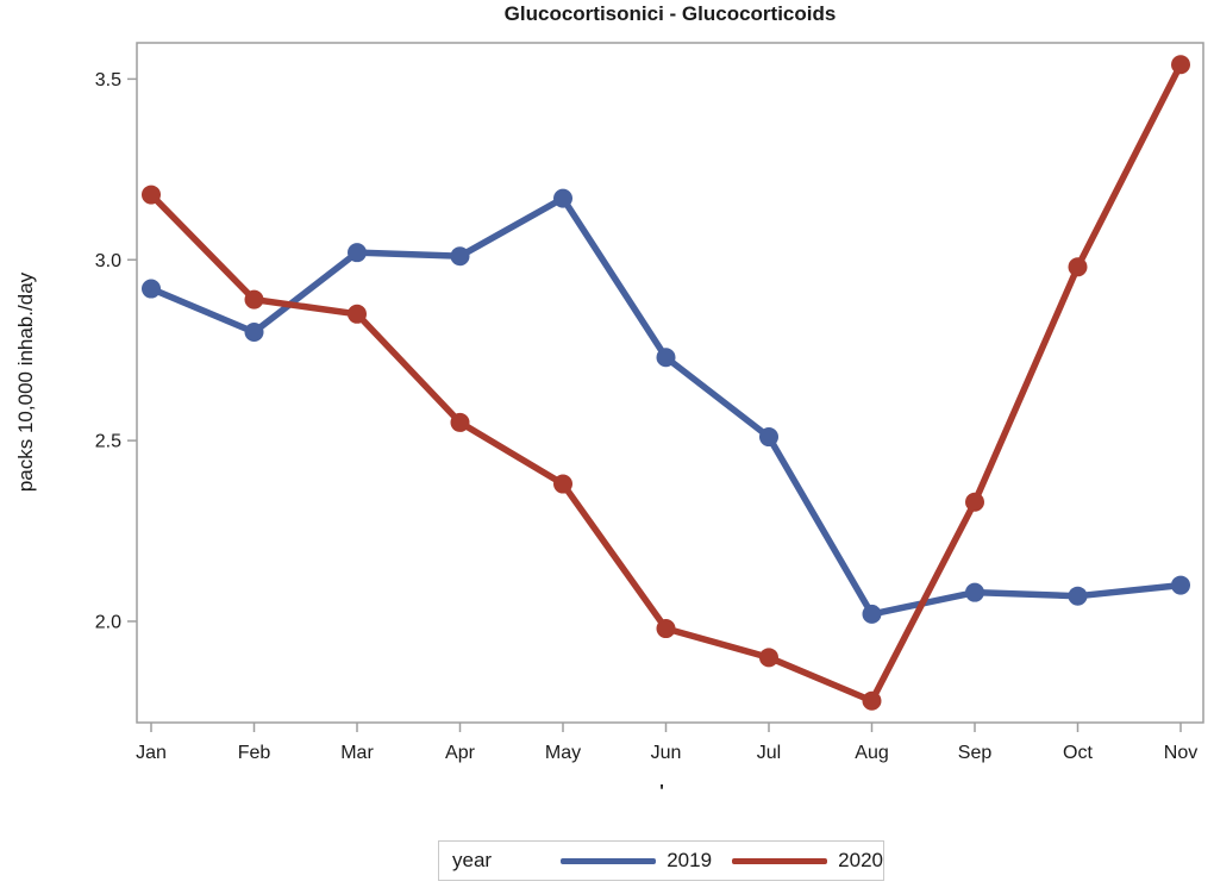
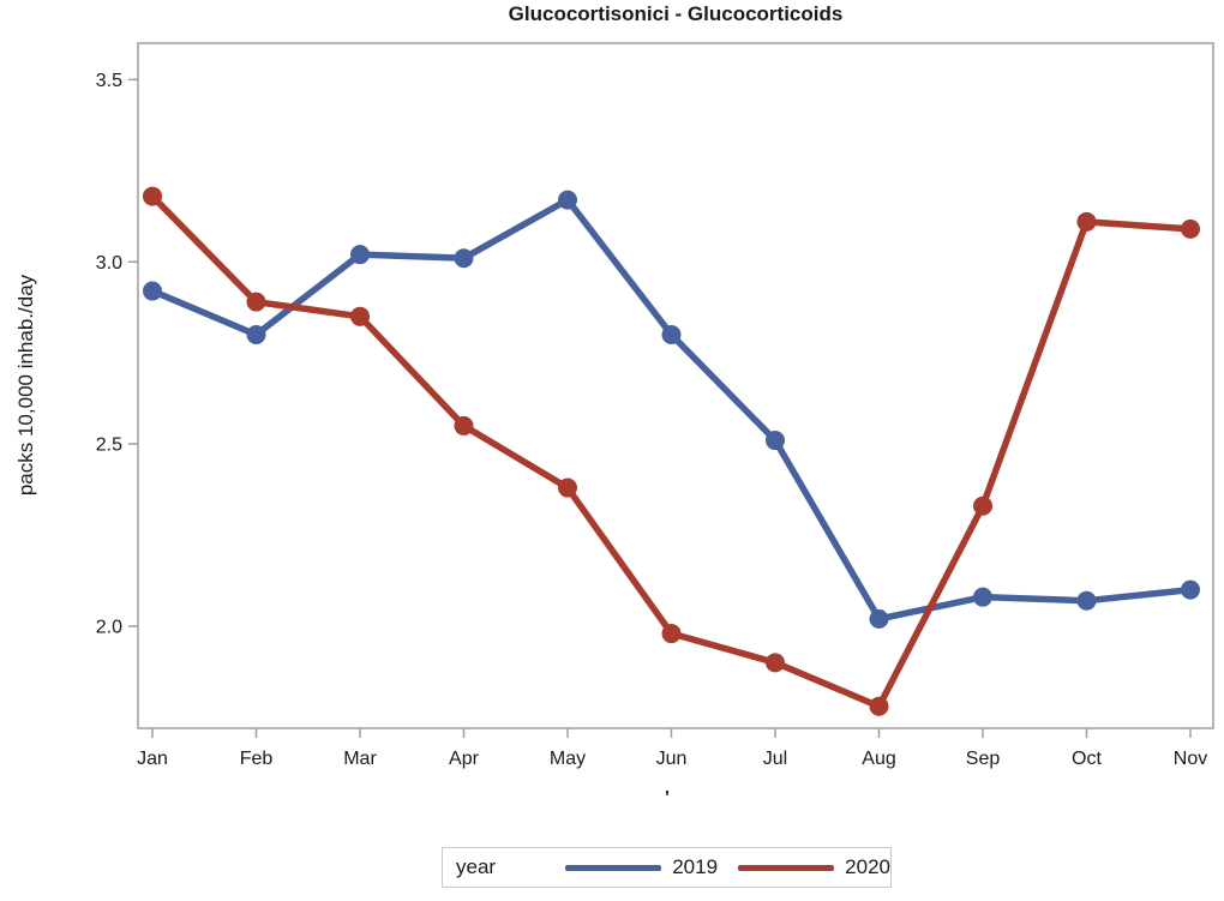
2019/Jun: 2.73 -> 2.80
2020/Oct: 2.98 -> 3.11
2020/Nov: 3.54 -> 3.09
